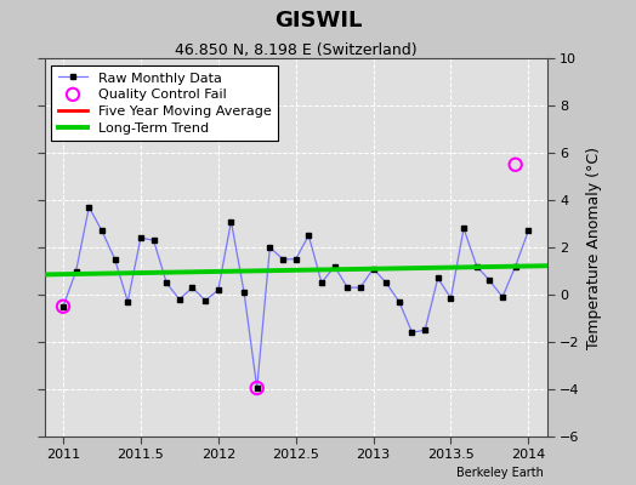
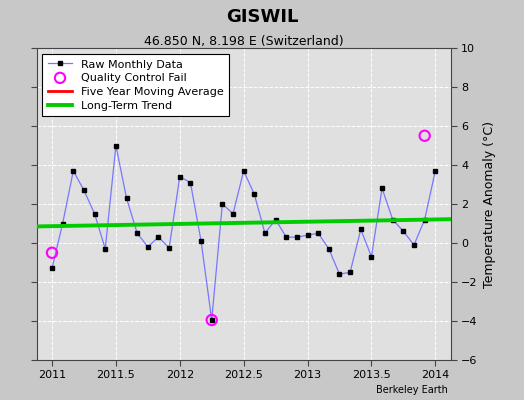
Raw Monthly Data/2011: -0.5 -> -1.3
Raw Monthly Data/2011.5: 2.4 -> 5.0
Raw Monthly Data/2012: 0.2 -> 3.4
Raw Monthly Data/2012.5: 1.5 -> 3.7
Raw Monthly Data/2013: 1.1 -> 0.4
Raw Monthly Data/2013.5: -0.1 -> -0.7
Raw Monthly Data/2014: 2.7 -> 3.7
